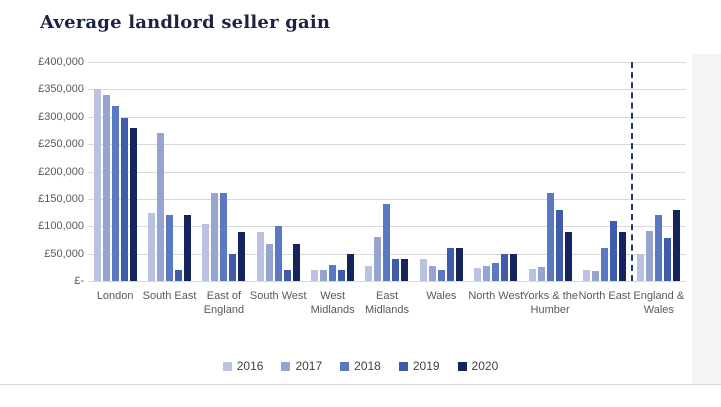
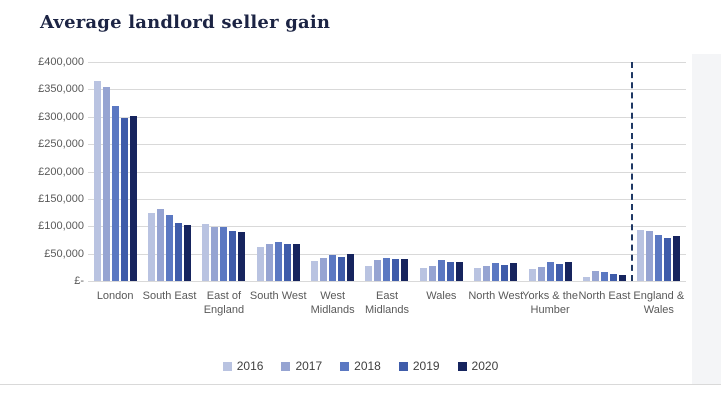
2016/London: £350000 -> £360000
2017/London: £340000 -> £360000
2020/London: £280000 -> £300000
2017/South East: £270000 -> £130000
2019/South East: £20000 -> £110000
2020/South East: £120000 -> £100000
2017/East of England: £160000 -> £100000
2018/East of England: £160000 -> £100000
2019/East of England: £50000 -> £90000
2016/South West: £90000 -> £60000
2018/South West: £100000 -> £70000
2019/South West: £20000 -> £70000
2016/West Midlands: £20000 -> £40000
2017/West Midlands: £20000 -> £40000
2018/West Midlands: £30000 -> £50000
2019/West Midlands: £20000 -> £40000
2017/East Midlands: £80000 -> £40000
2018/East Midlands: £140000 -> £40000
2016/Wales: £40000 -> £20000
2018/Wales: £20000 -> £40000
2019/Wales: £60000 -> £30000
2020/Wales: £60000 -> £40000
2019/North West: £50000 -> £30000
2020/North West: £50000 -> £30000
2018/Yorks & the Humber: £160000 -> £30000
2019/Yorks & the Humber: £130000 -> £30000
2020/Yorks & the Humber: £90000 -> £30000
2016/North East: £20000 -> £10000
2018/North East: £60000 -> £20000
2019/North East: £110000 -> £10000
2020/North East: £90000 -> £10000
2016/England & Wales: £50000 -> £90000
2018/England & Wales: £120000 -> £80000
2020/England & Wales: £130000 -> £80000
